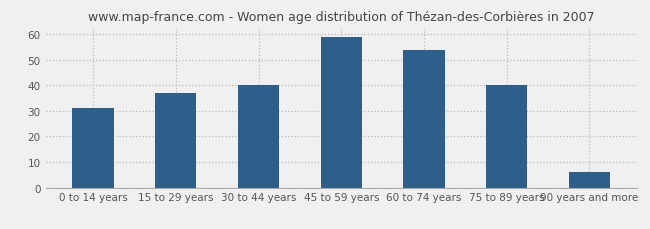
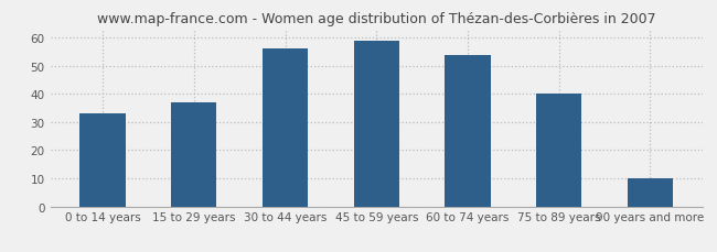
0 to 14 years: 31 -> 33
30 to 44 years: 40 -> 56
90 years and more: 6 -> 10
